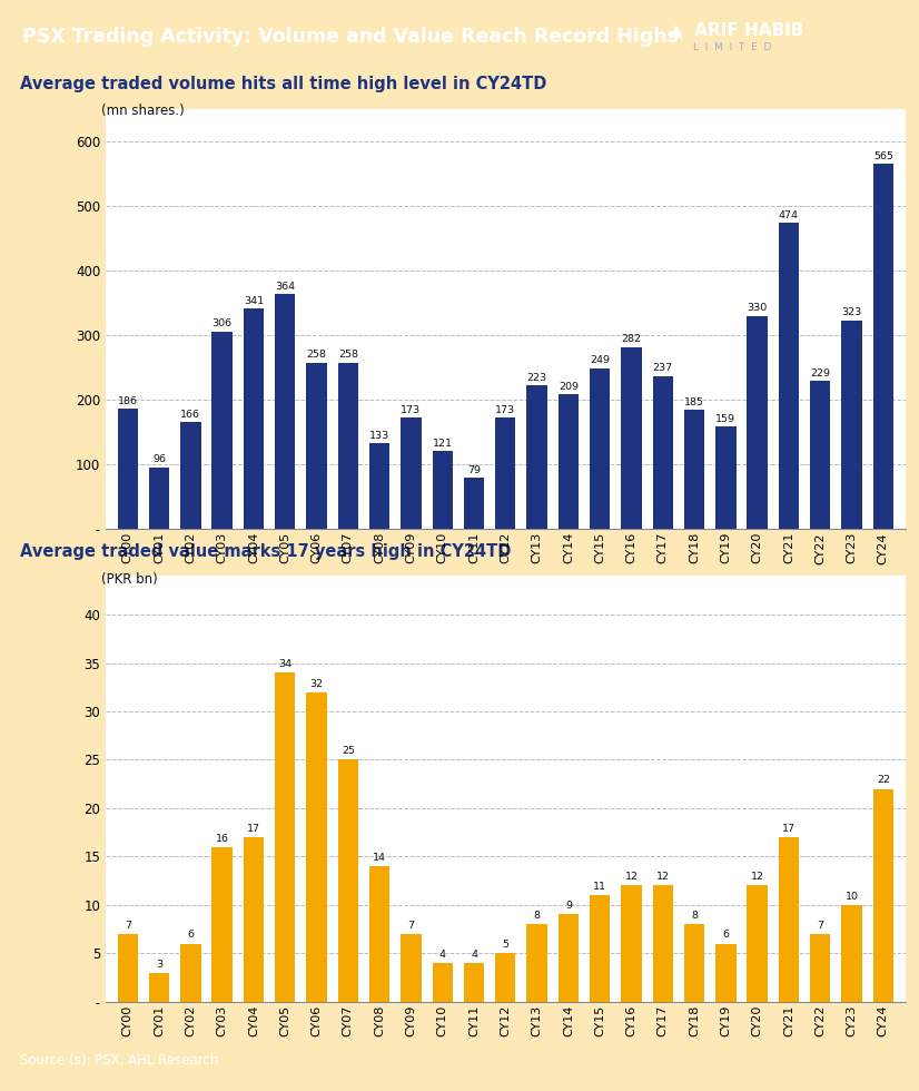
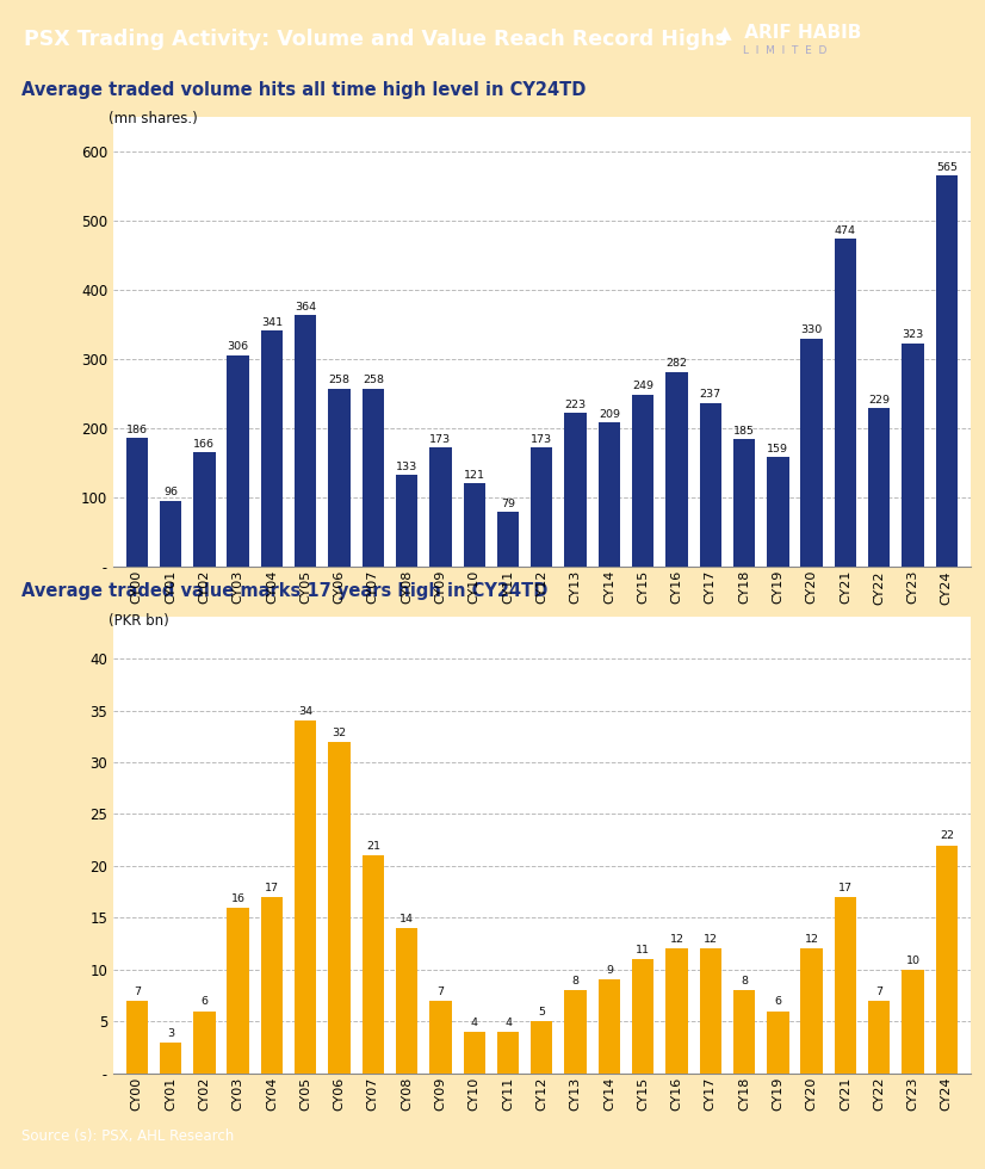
CY07: 25 -> 21
